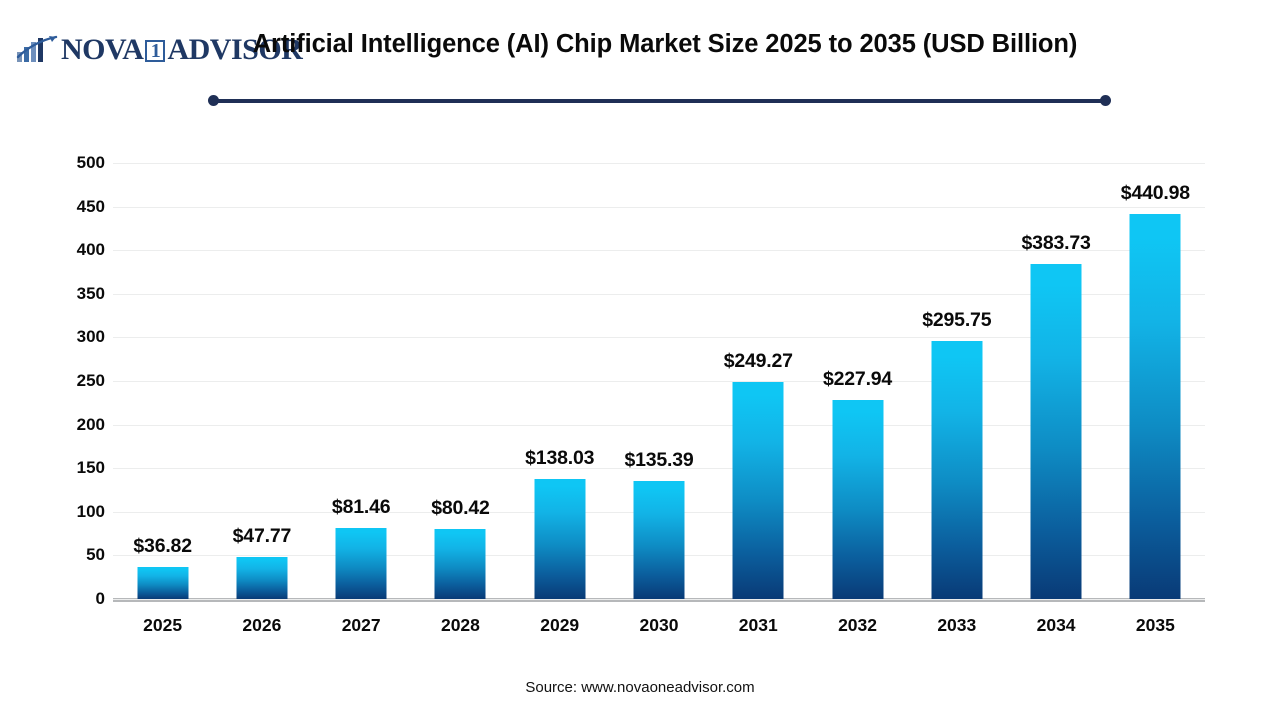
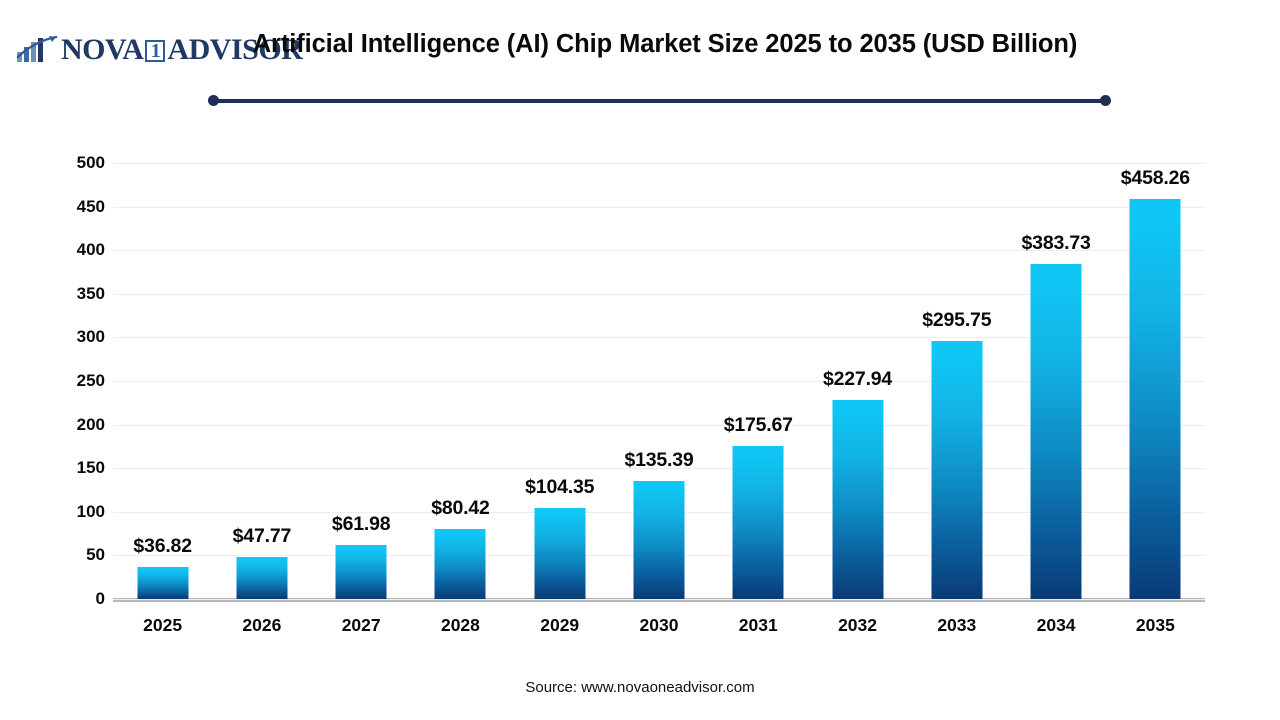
2027: $81.46 -> $61.98
2029: $138.03 -> $104.35
2031: $249.27 -> $175.67
2035: $440.98 -> $458.26
